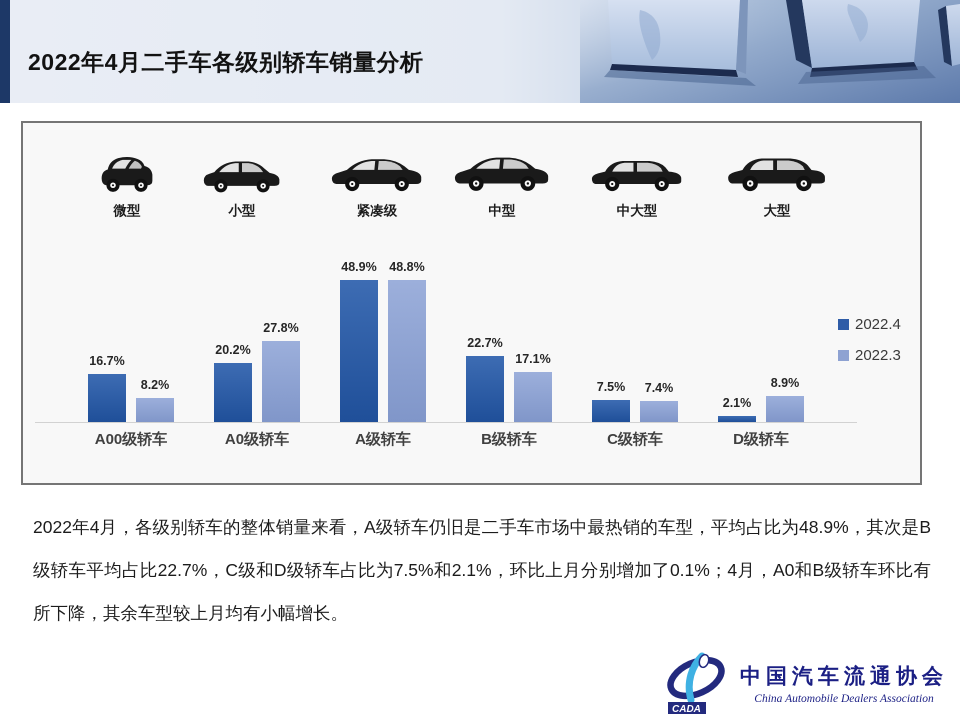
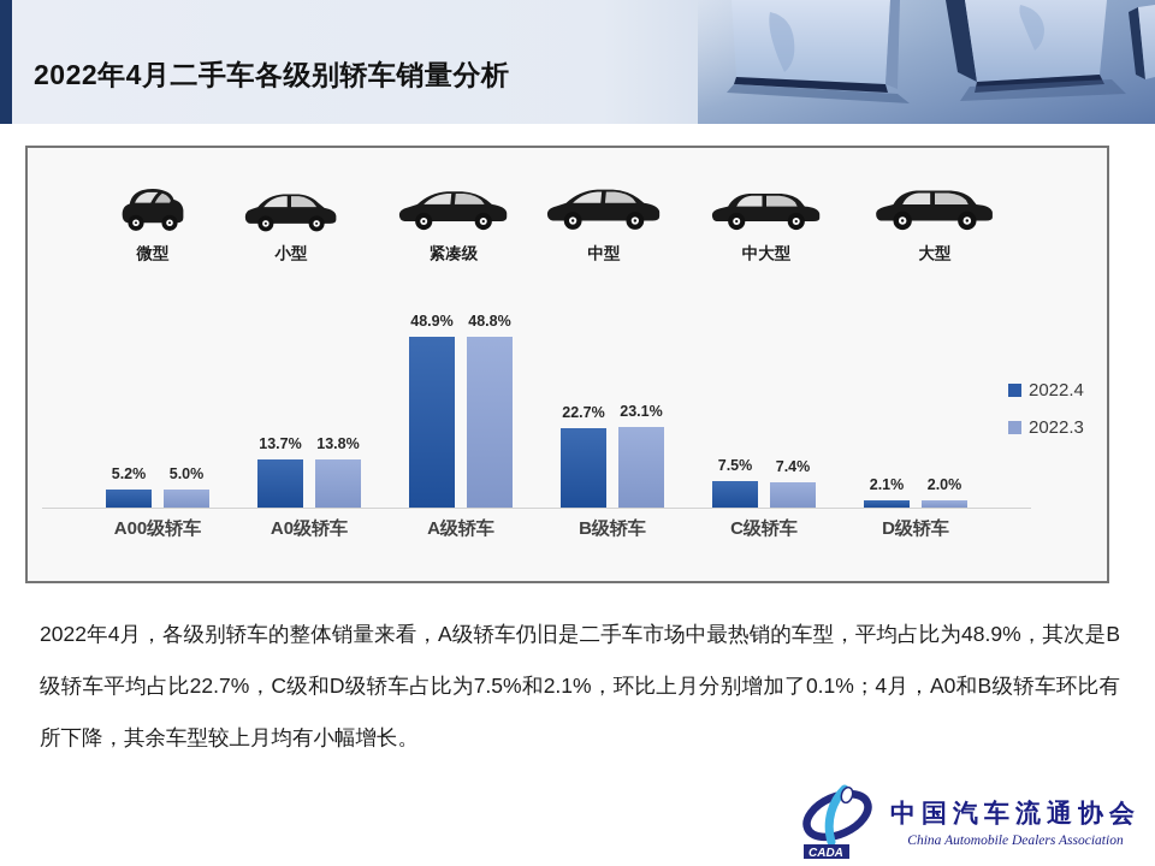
2022.4/A00级轿车: 16.7% -> 5.2%
2022.3/A00级轿车: 8.2% -> 5.0%
2022.4/A0级轿车: 20.2% -> 13.7%
2022.3/A0级轿车: 27.8% -> 13.8%
2022.3/B级轿车: 17.1% -> 23.1%
2022.3/D级轿车: 8.9% -> 2.0%
